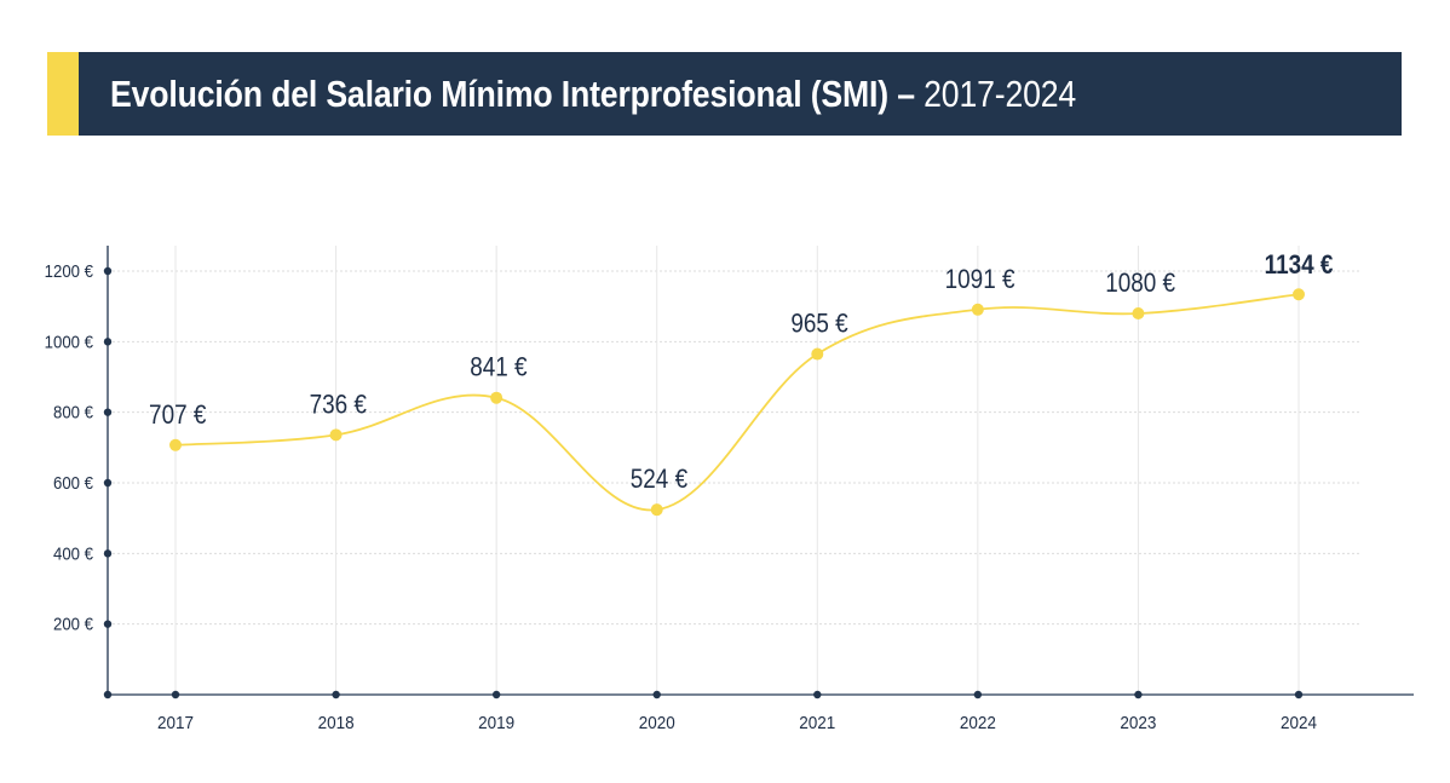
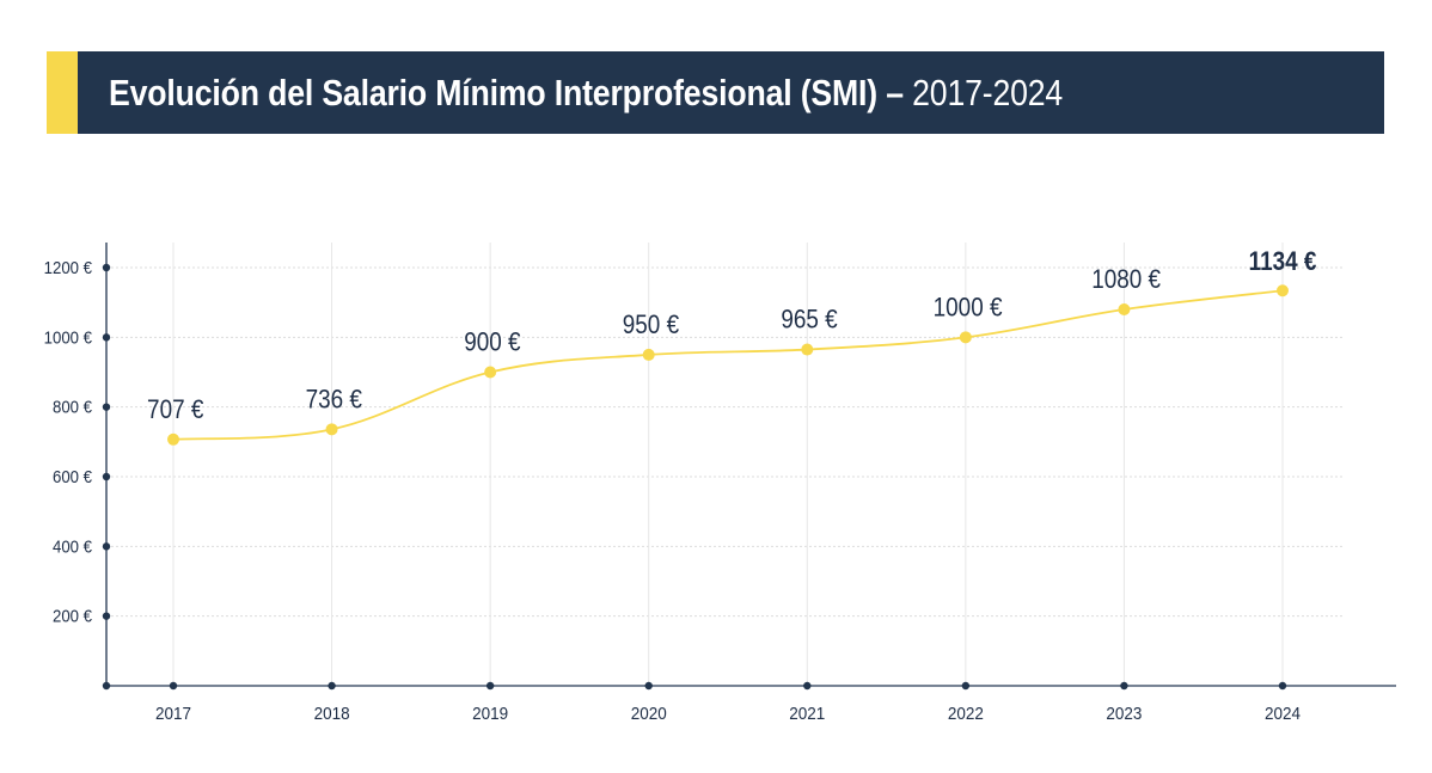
2019: 841 -> 900
2020: 524 -> 950
2022: 1091 -> 1000
